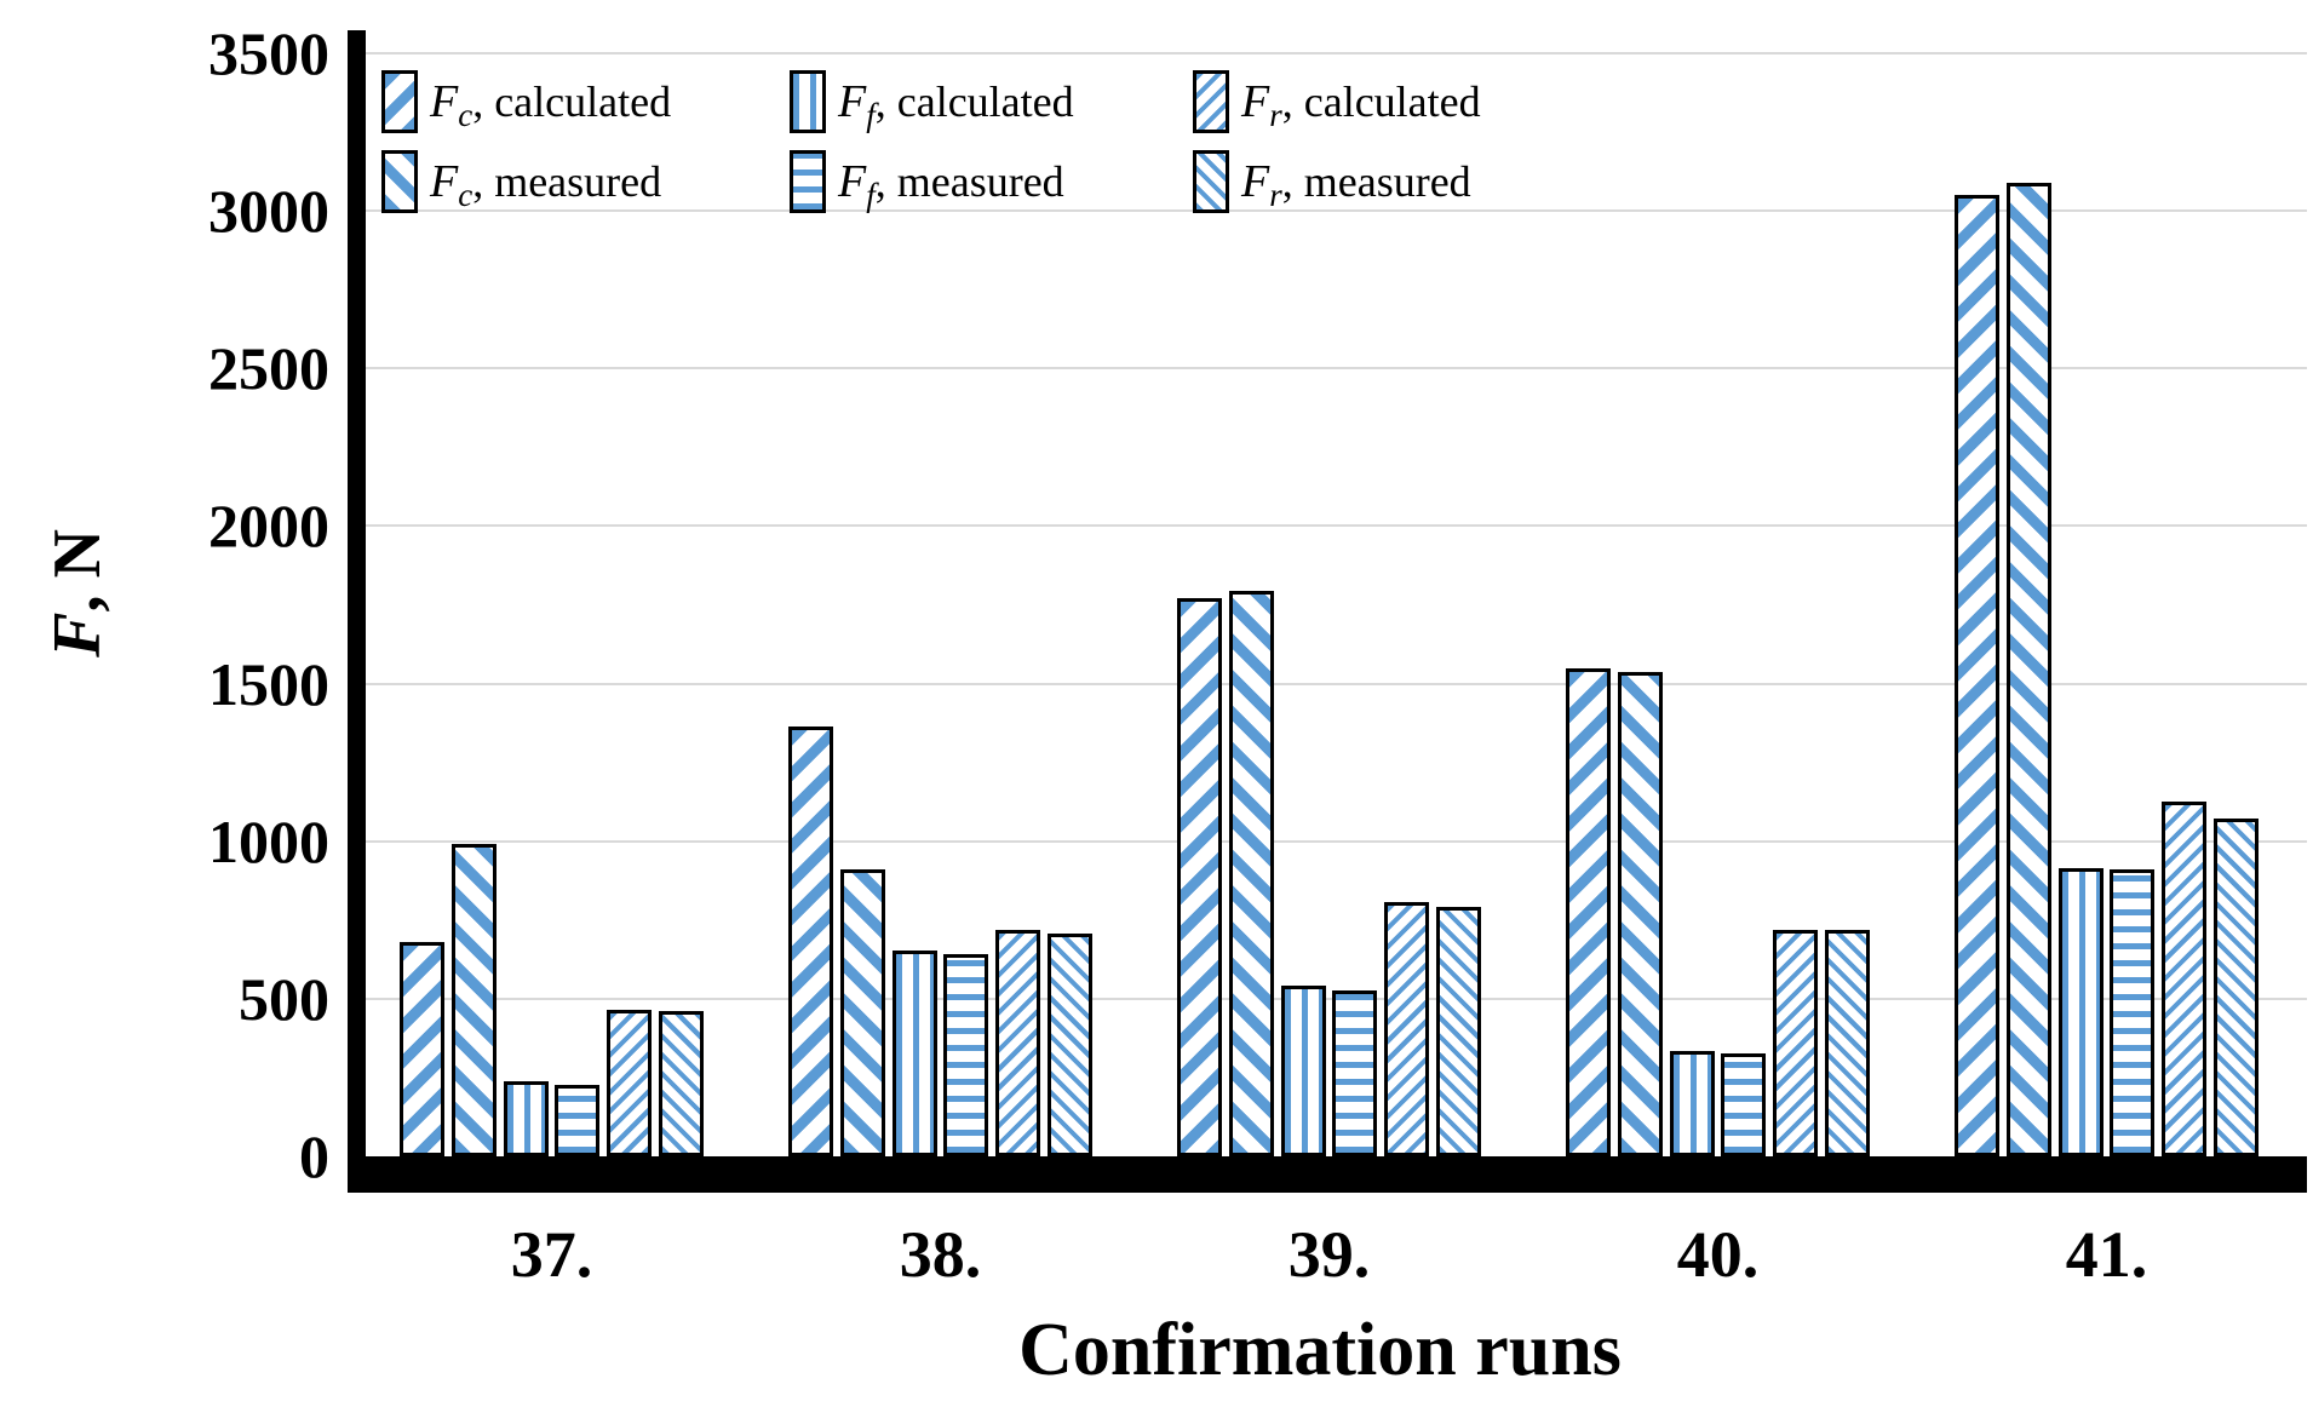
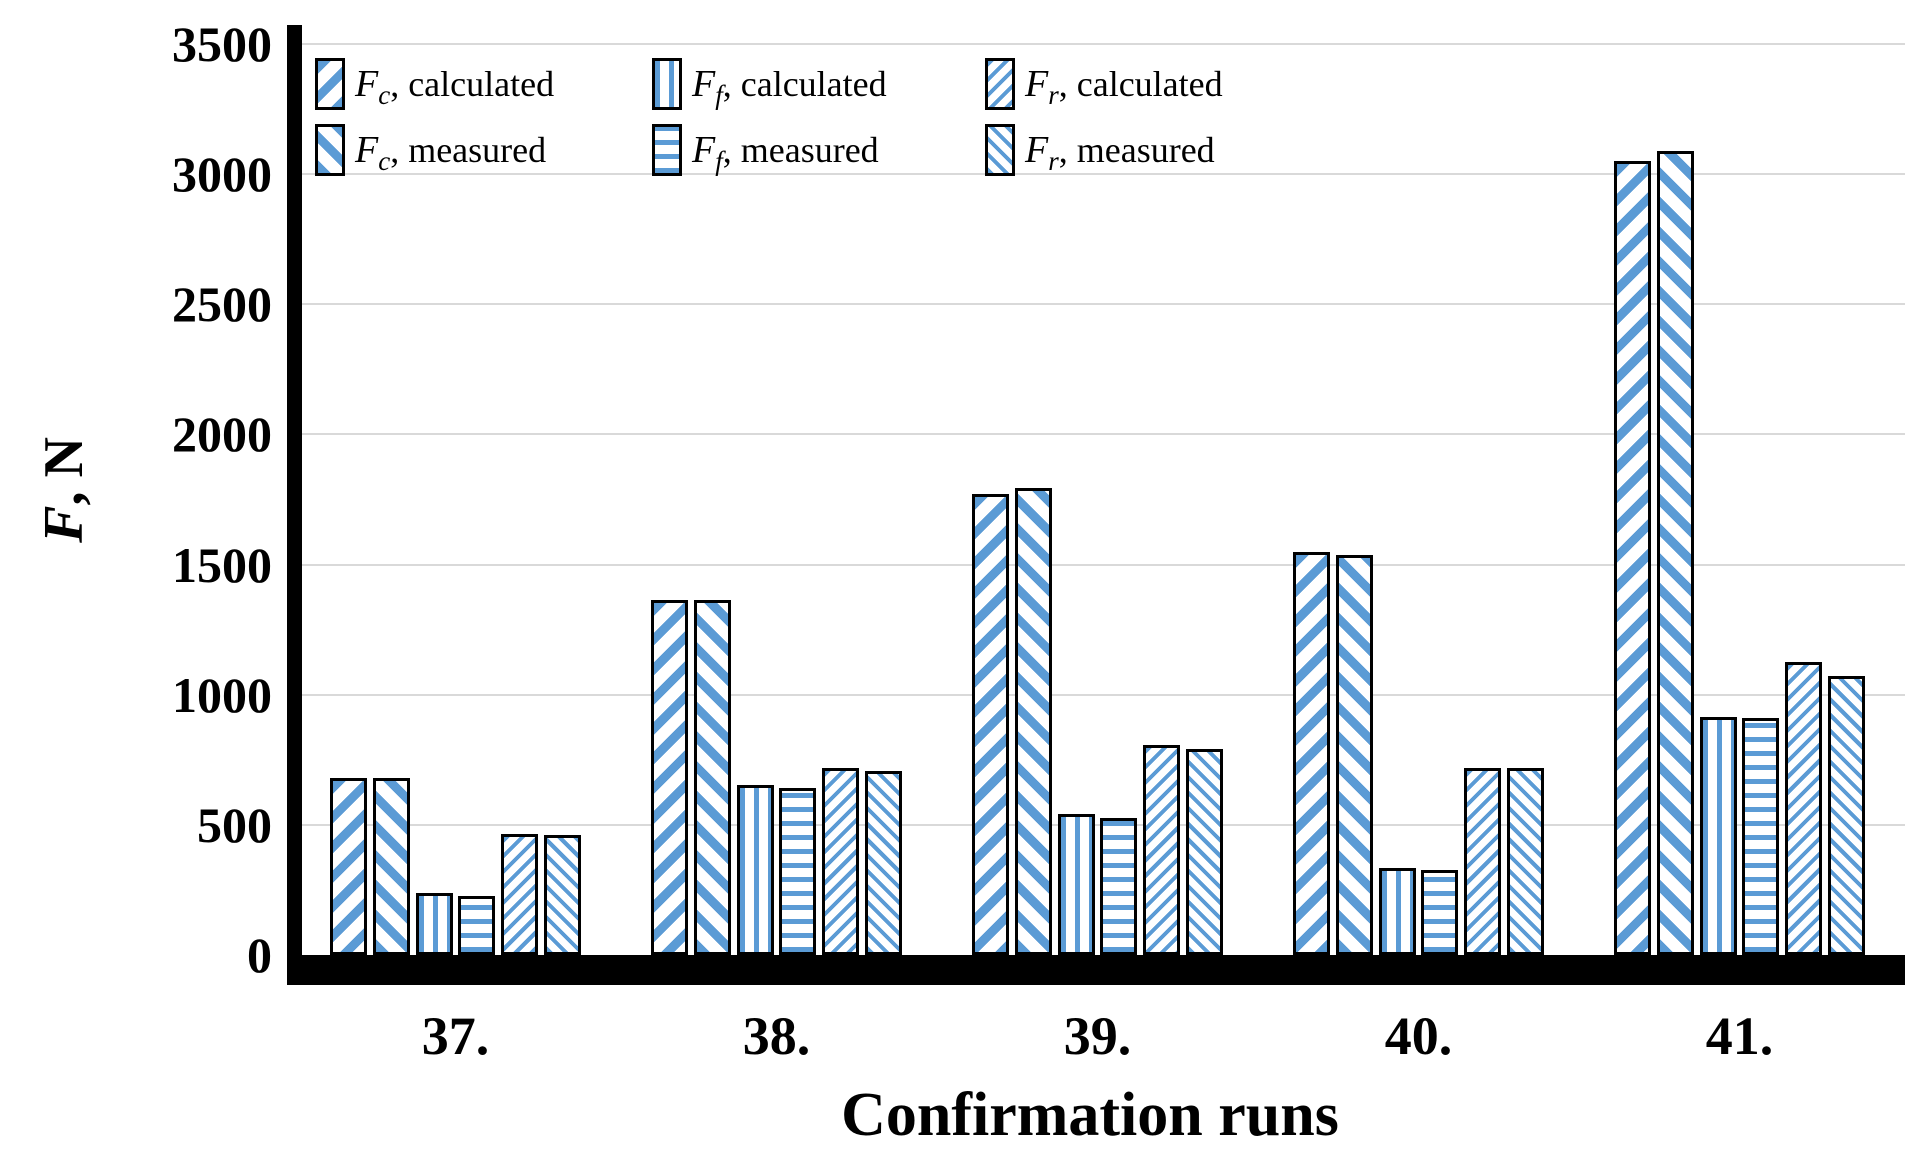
Fc, measured/37.: 990 -> 680
Fc, measured/38.: 910 -> 1360
